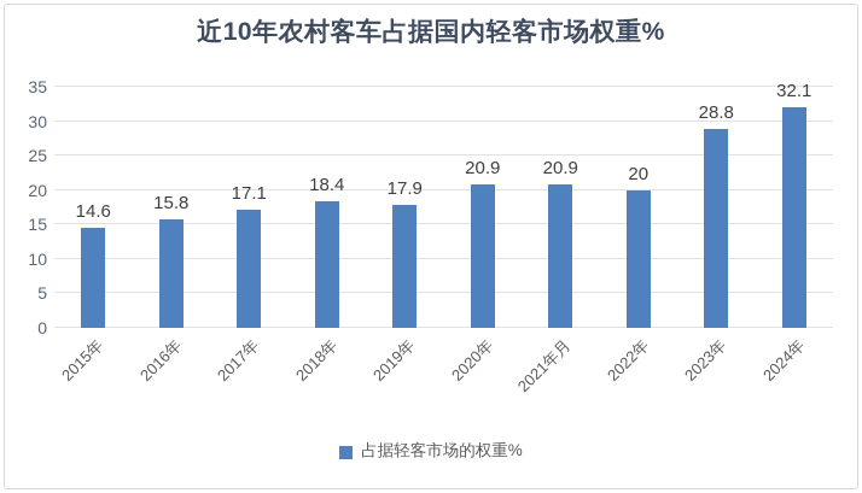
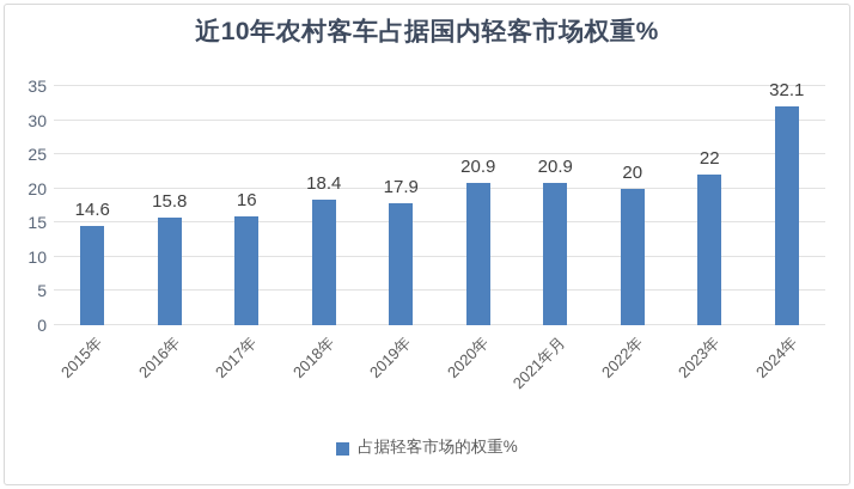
2017年: 17.1 -> 16
2023年: 28.8 -> 22
